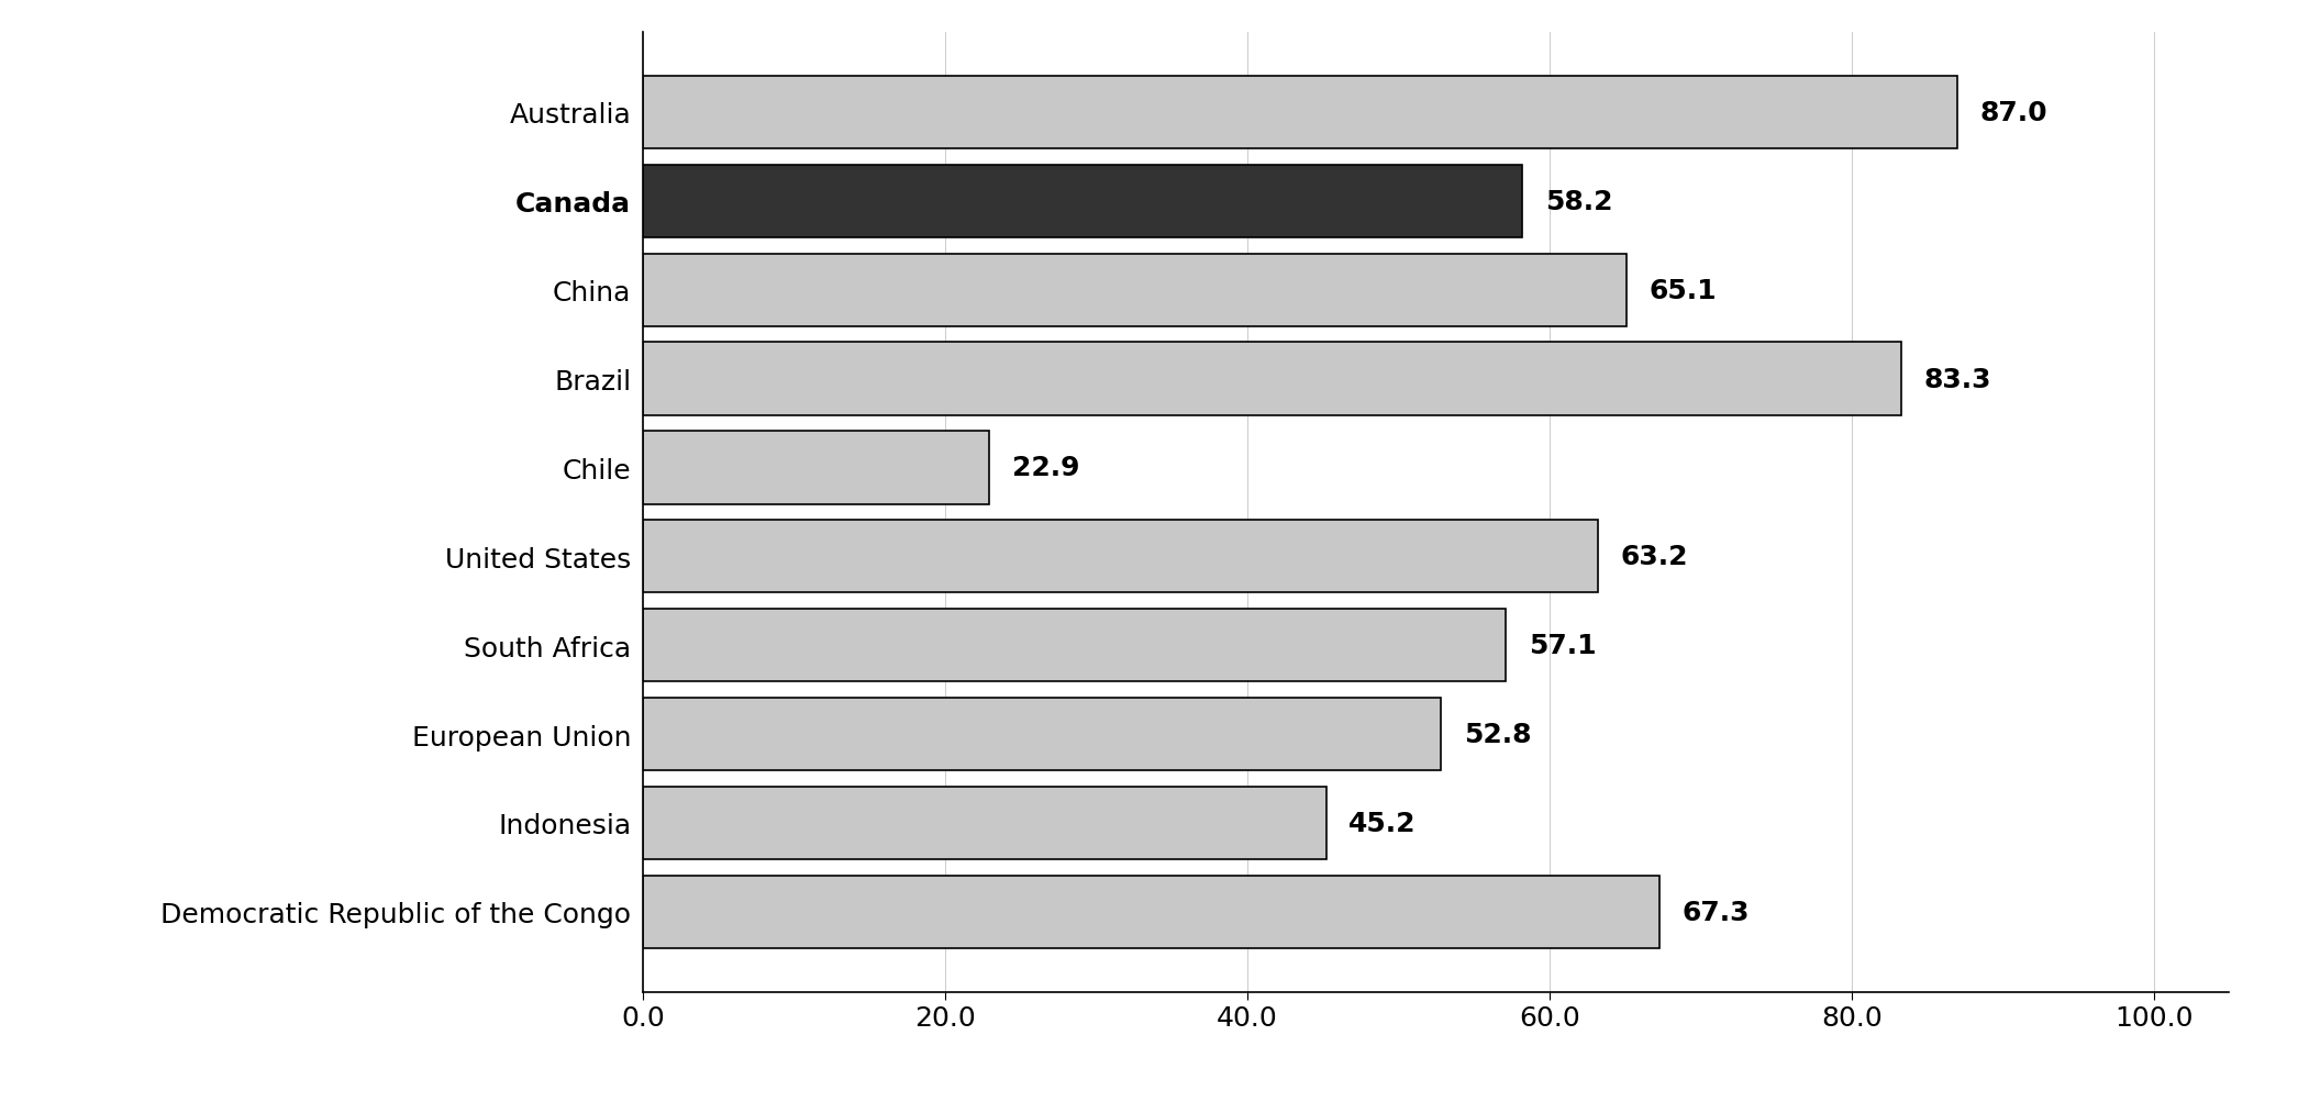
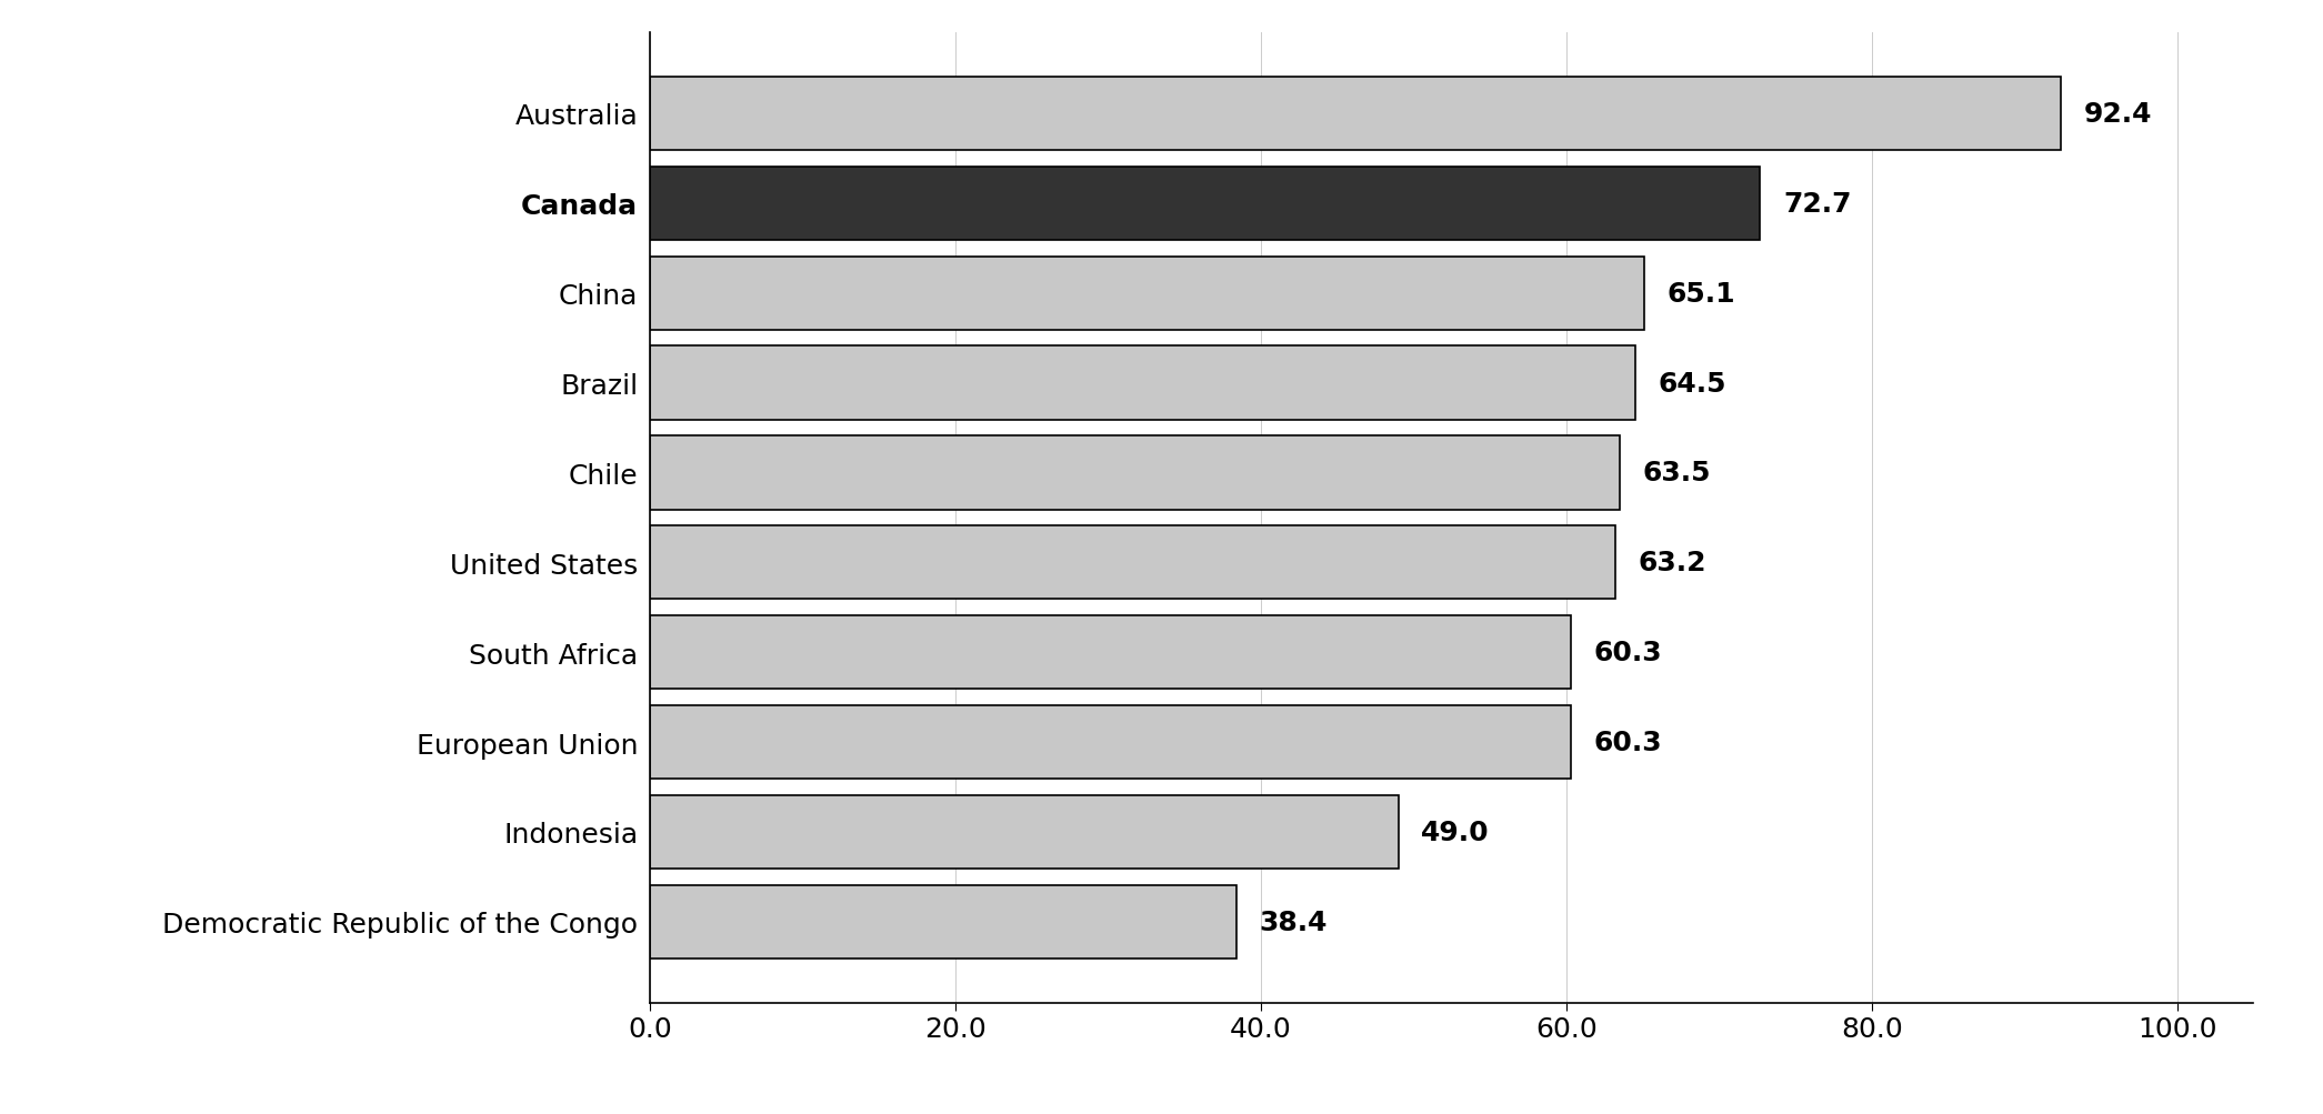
Australia: 87.0 -> 92.4
Canada: 58.2 -> 72.7
Brazil: 83.3 -> 64.5
Chile: 22.9 -> 63.5
South Africa: 57.1 -> 60.3
European Union: 52.8 -> 60.3
Indonesia: 45.2 -> 49.0
Democratic Republic of the Congo: 67.3 -> 38.4
